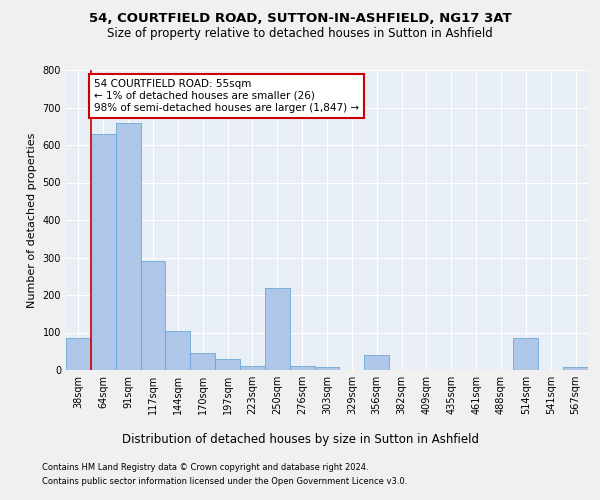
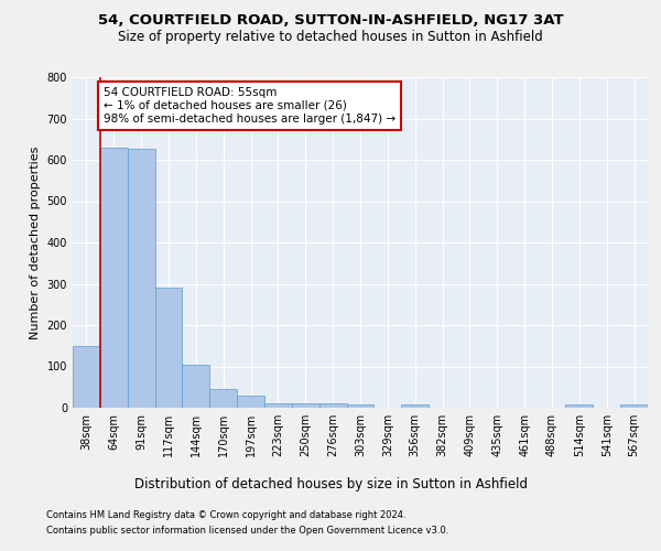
38sqm: 85 -> 150
91sqm: 660 -> 628
250sqm: 220 -> 12
356sqm: 40 -> 8
514sqm: 85 -> 8
